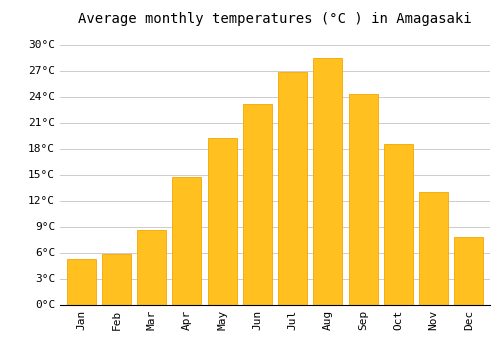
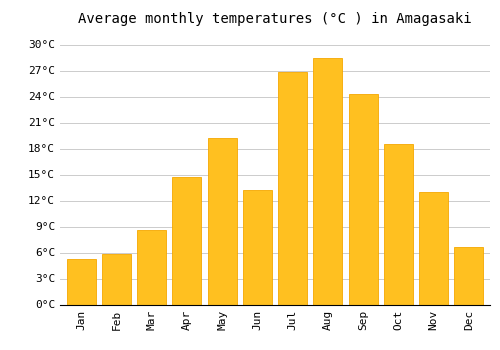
Jun: 23.1°C -> 13.2°C
Dec: 7.8°C -> 6.6°C
